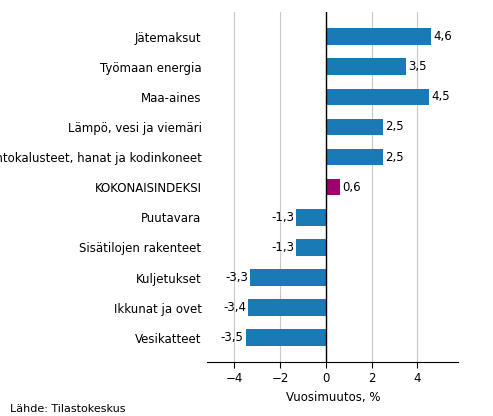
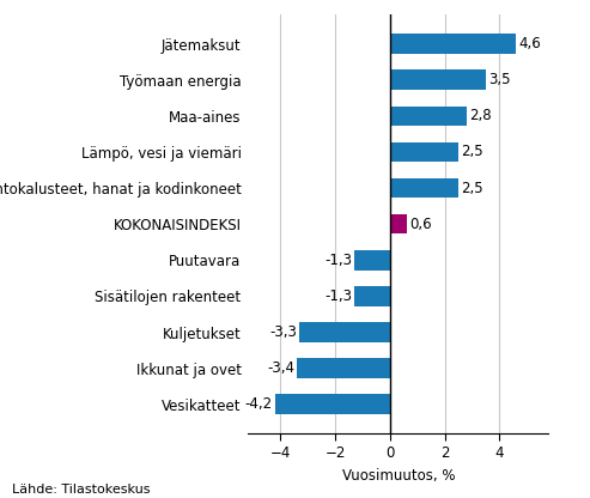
Maa-aines: 4,5 -> 2,8
Vesikatteet: -3,5 -> -4,2
